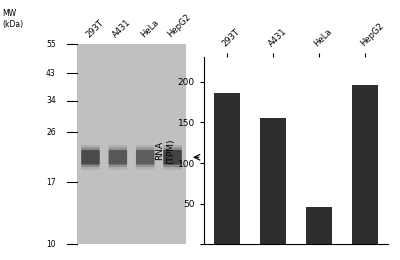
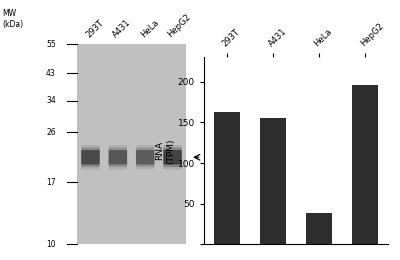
293T: 186 -> 163
HeLa: 46 -> 38
